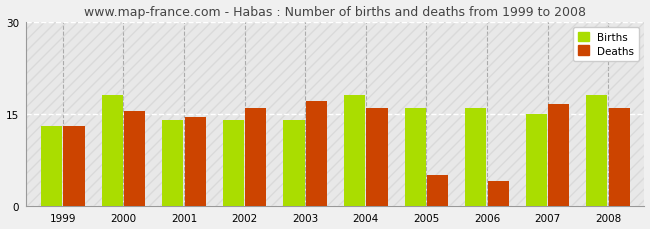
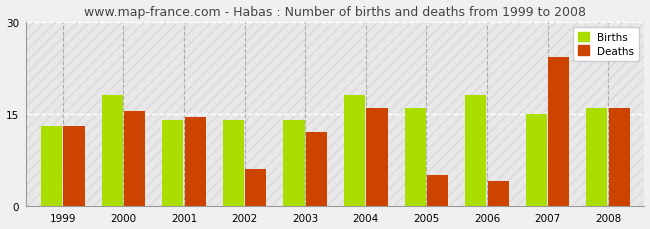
Deaths/2002: 16.0 -> 6.0
Deaths/2003: 17.0 -> 12.0
Births/2006: 16 -> 18
Deaths/2007: 16.5 -> 24.2
Births/2008: 18 -> 16
